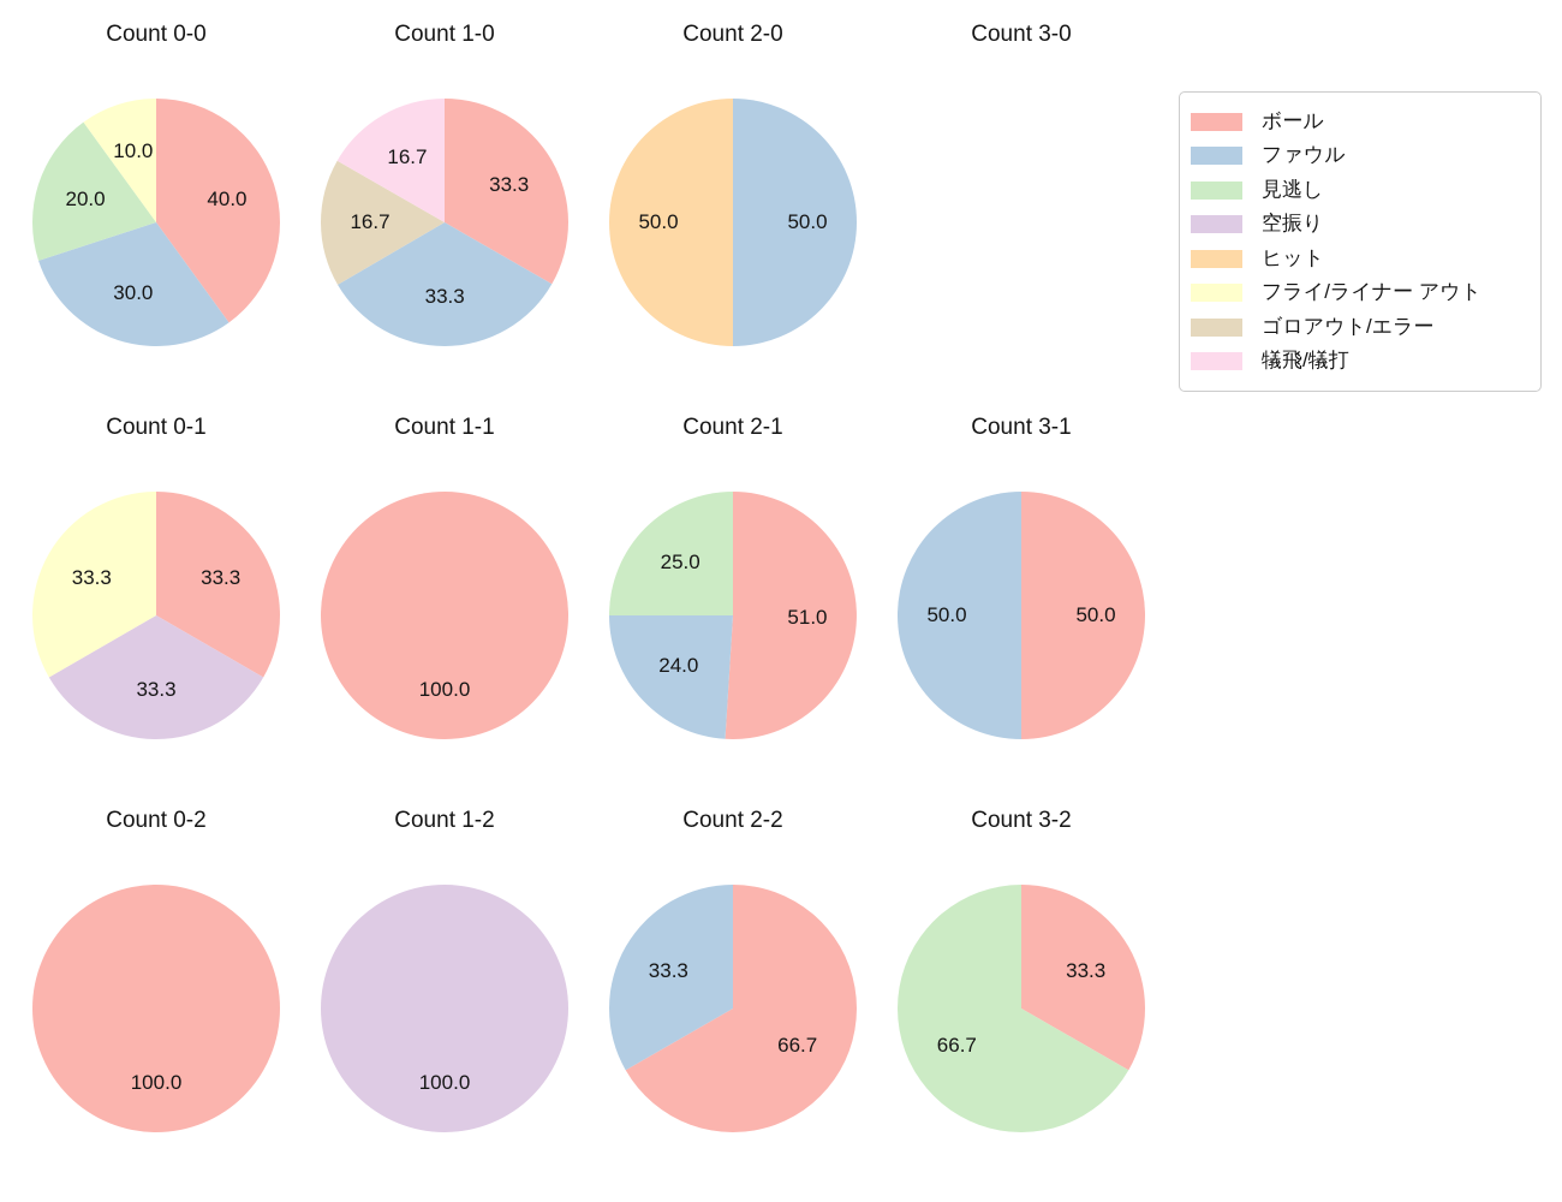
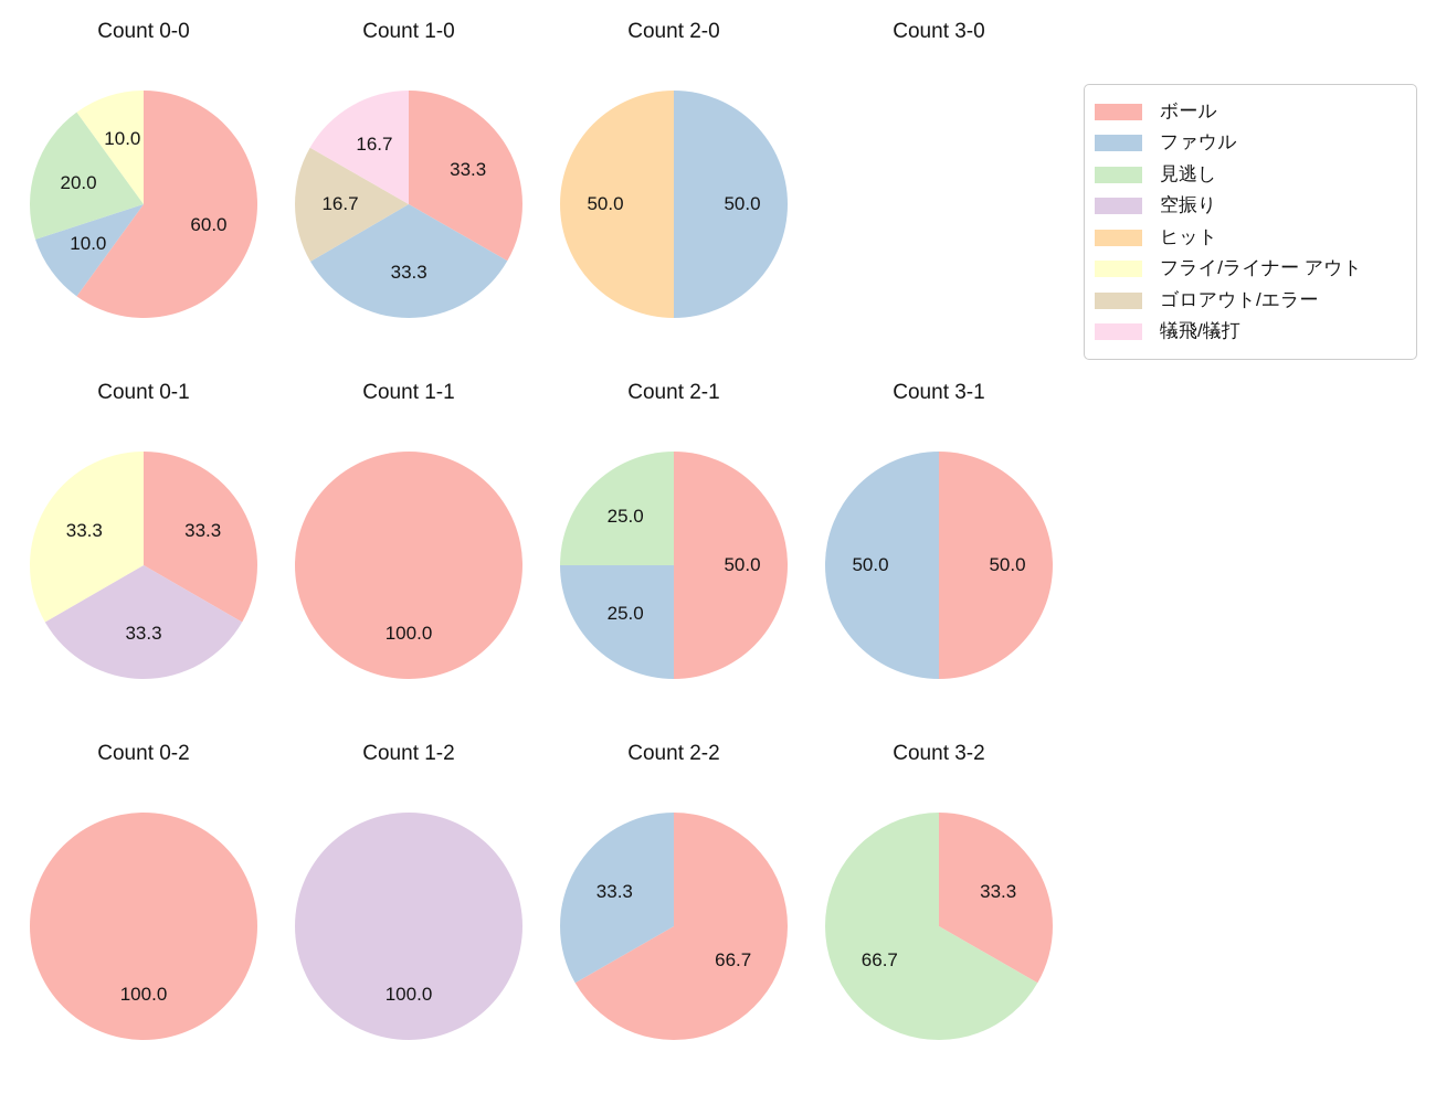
Count 0-0/ボール: 40.0 -> 60.0
Count 0-0/ファウル: 30.0 -> 10.0
Count 2-1/ボール: 51.0 -> 50.0
Count 2-1/ファウル: 24.0 -> 25.0
